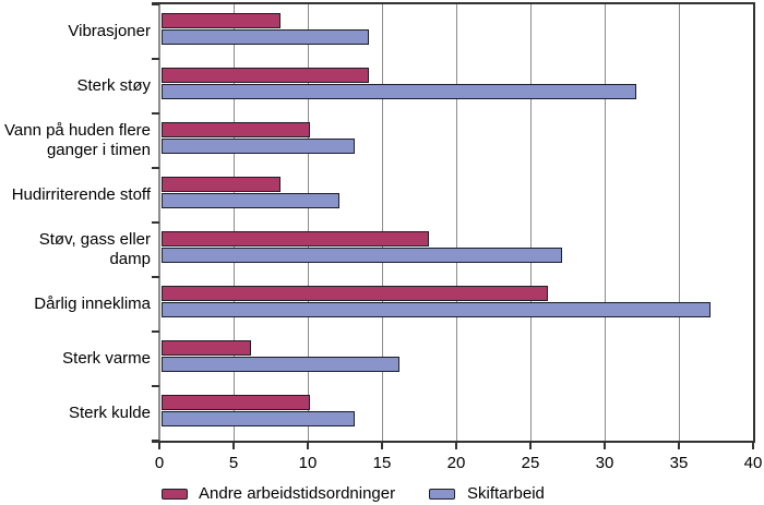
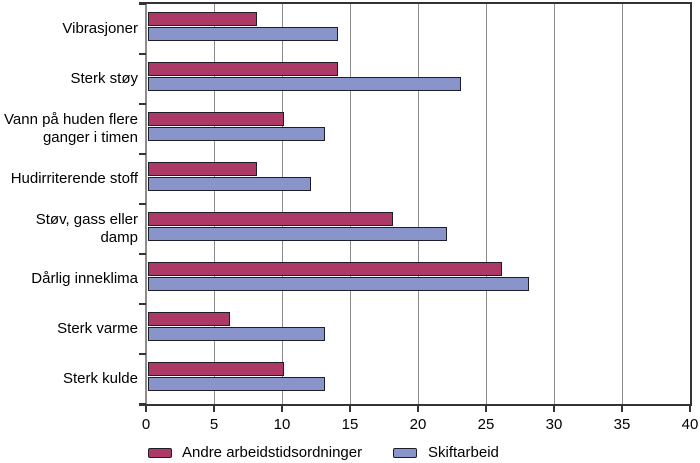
Skiftarbeid/Sterk støy: 32 -> 23
Skiftarbeid/Støv, gass eller damp: 27 -> 22
Skiftarbeid/Dårlig inneklima: 37 -> 28
Skiftarbeid/Sterk varme: 16 -> 13
